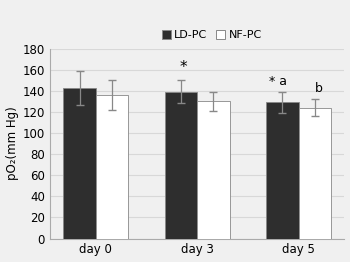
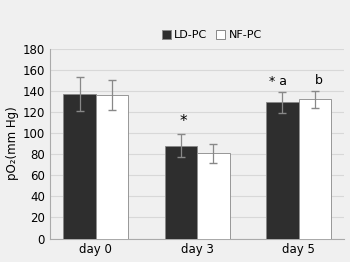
LD-PC/day 0: 143 -> 137
LD-PC/day 3: 139 -> 88
NF-PC/day 3: 130 -> 81
NF-PC/day 5: 124 -> 132
